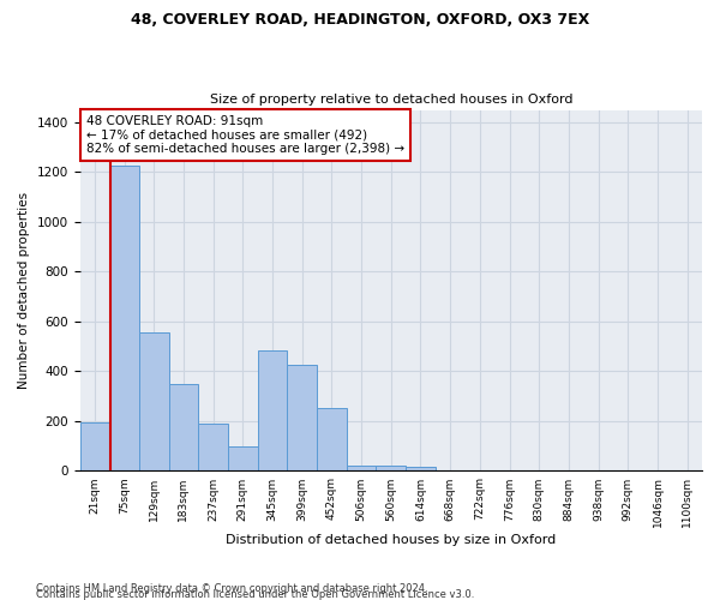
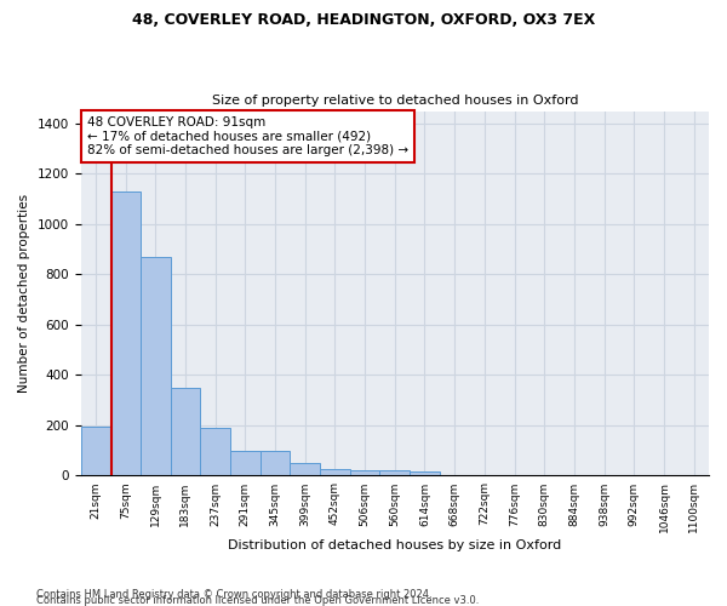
75sqm: 1225 -> 1130
129sqm: 555 -> 870
345sqm: 485 -> 100
399sqm: 425 -> 50
452sqm: 255 -> 25
